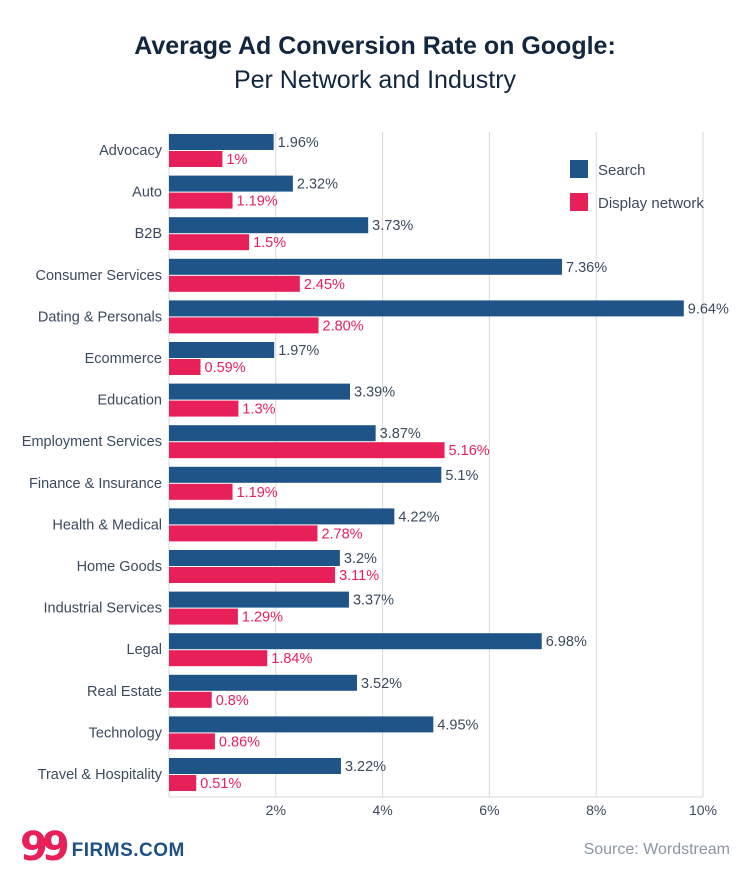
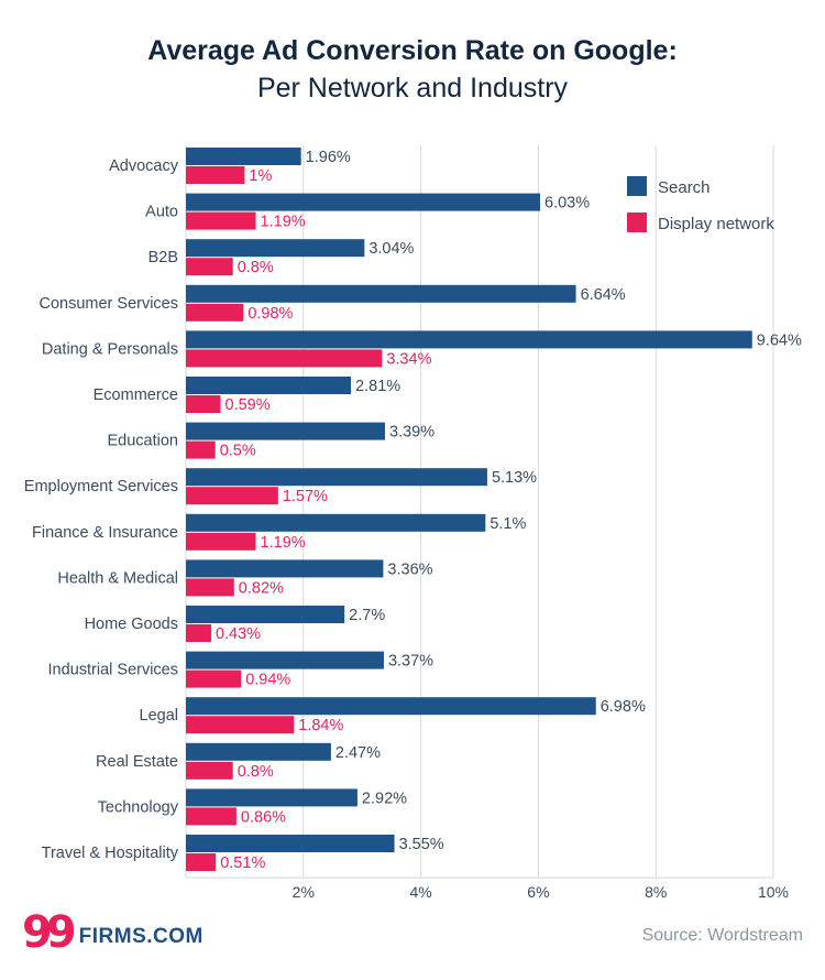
Search/Auto: 2.32% -> 6.03%
Search/B2B: 3.73% -> 3.04%
Display network/B2B: 1.5% -> 0.8%
Search/Consumer Services: 7.36% -> 6.64%
Display network/Consumer Services: 2.45% -> 0.98%
Display network/Dating & Personals: 2.80% -> 3.34%
Search/Ecommerce: 1.97% -> 2.81%
Display network/Education: 1.3% -> 0.5%
Search/Employment Services: 3.87% -> 5.13%
Display network/Employment Services: 5.16% -> 1.57%
Search/Health & Medical: 4.22% -> 3.36%
Display network/Health & Medical: 2.78% -> 0.82%
Search/Home Goods: 3.2% -> 2.7%
Display network/Home Goods: 3.11% -> 0.43%
Display network/Industrial Services: 1.29% -> 0.94%
Search/Real Estate: 3.52% -> 2.47%
Search/Technology: 4.95% -> 2.92%
Search/Travel & Hospitality: 3.22% -> 3.55%
